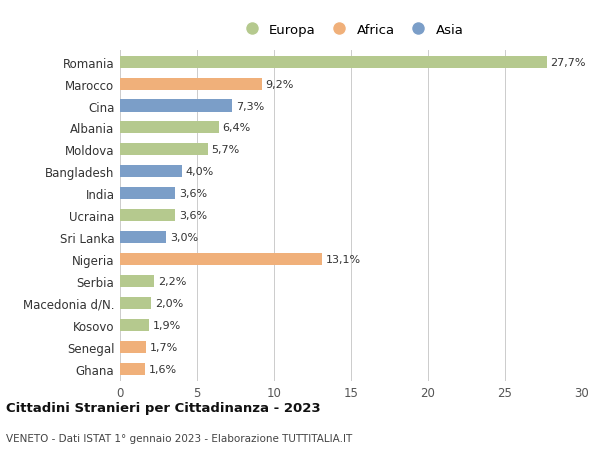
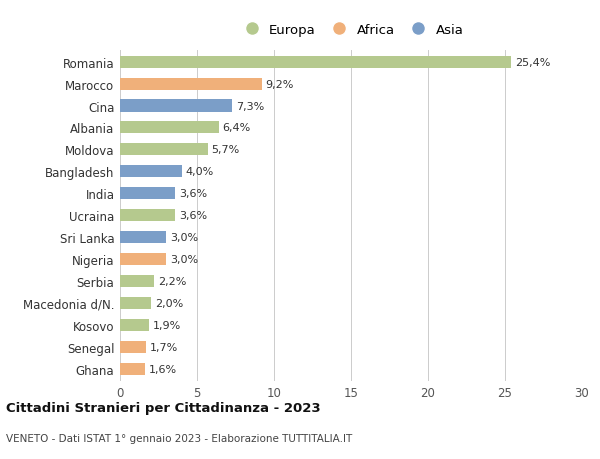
Romania: 27,7% -> 25,4%
Nigeria: 13,1% -> 3,0%
